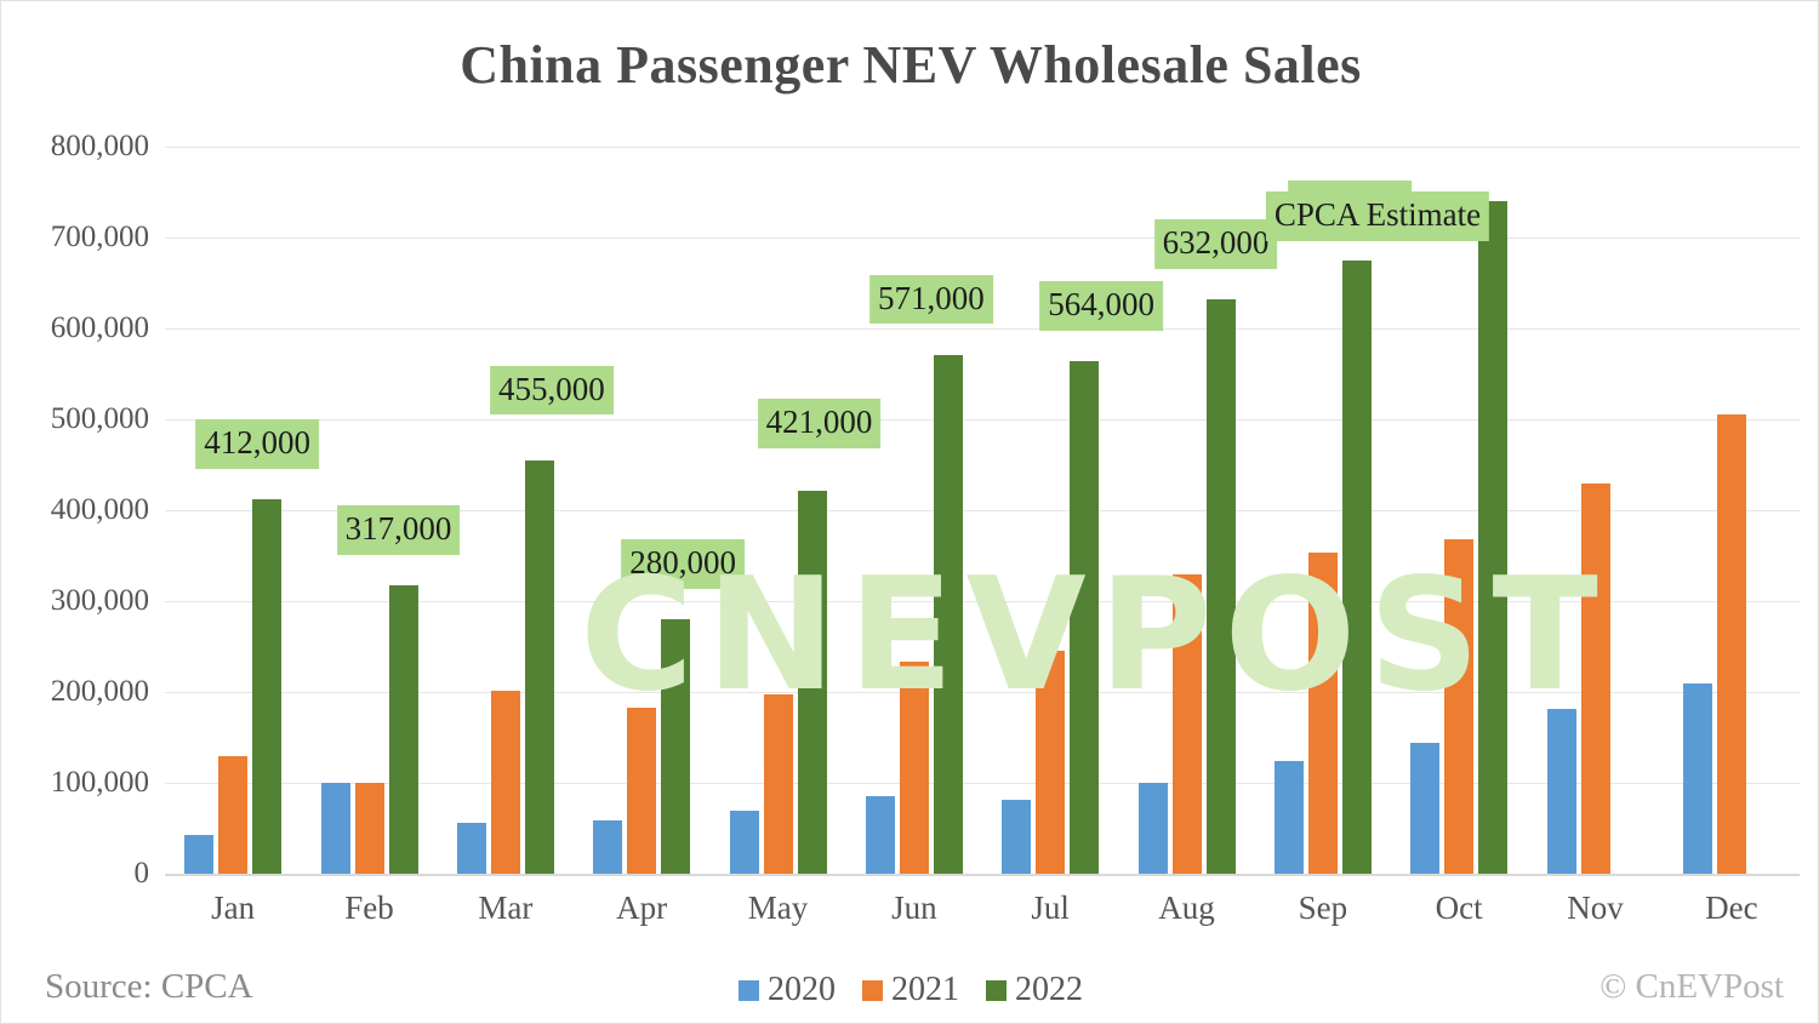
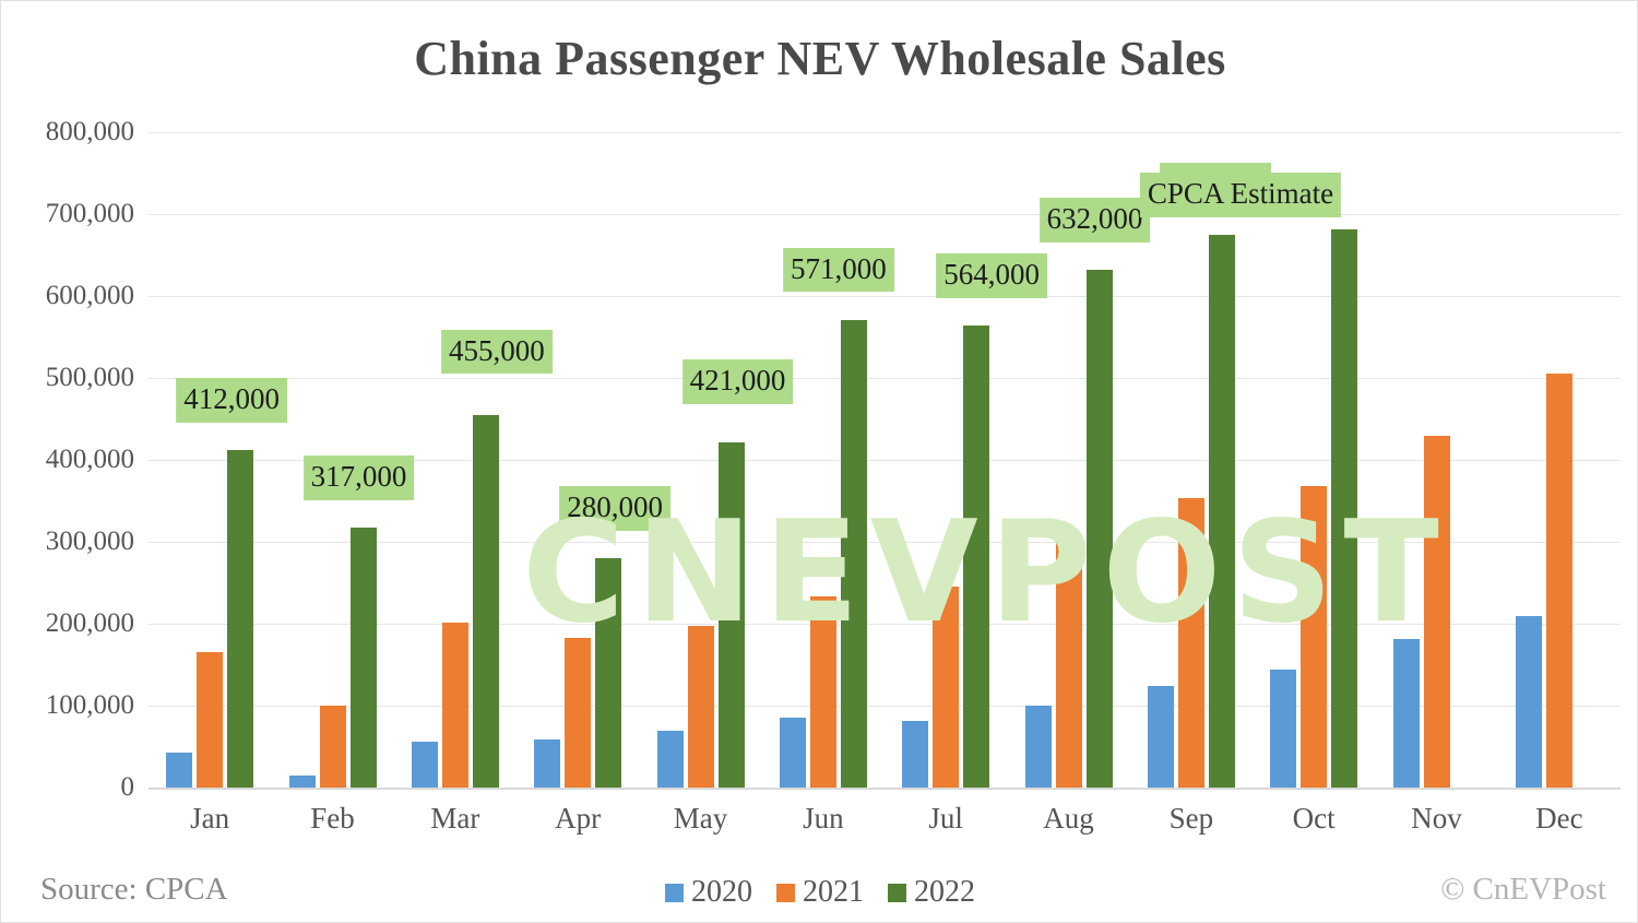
2021/Jan: 130000 -> 170000
2020/Feb: 100000 -> 20000
2021/Aug: 330000 -> 300000
2022/Oct: 740000 -> 680000
